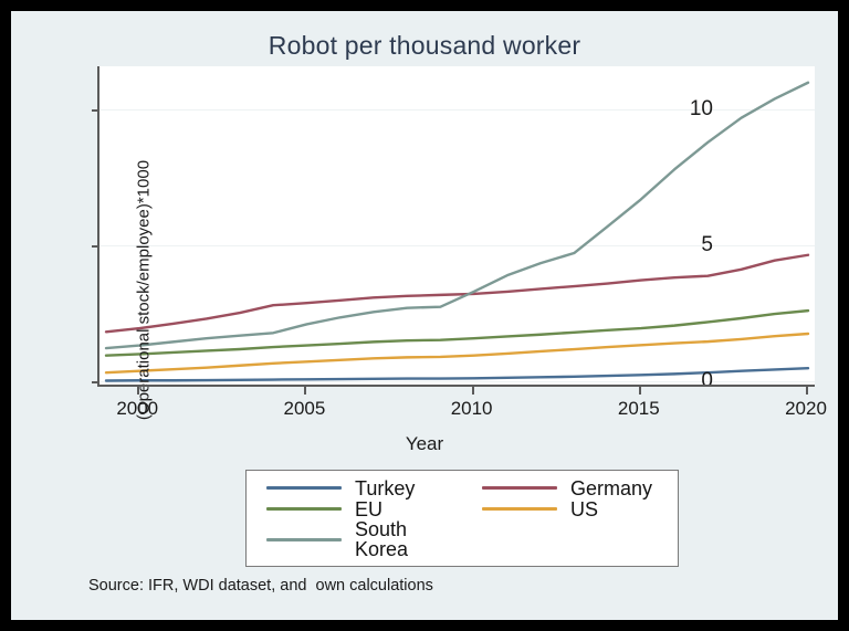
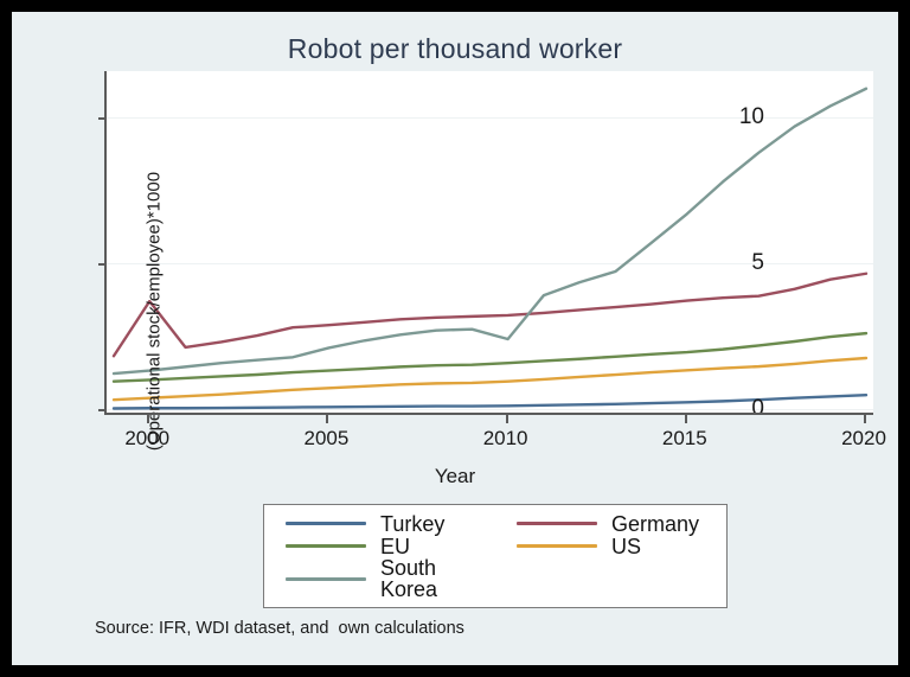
Germany/2000: 1.9 -> 3.7
South Korea/2010: 3.3 -> 2.4
